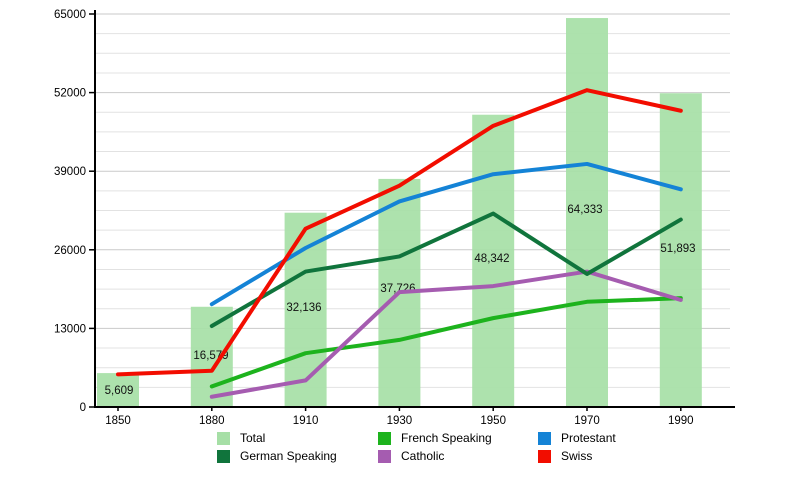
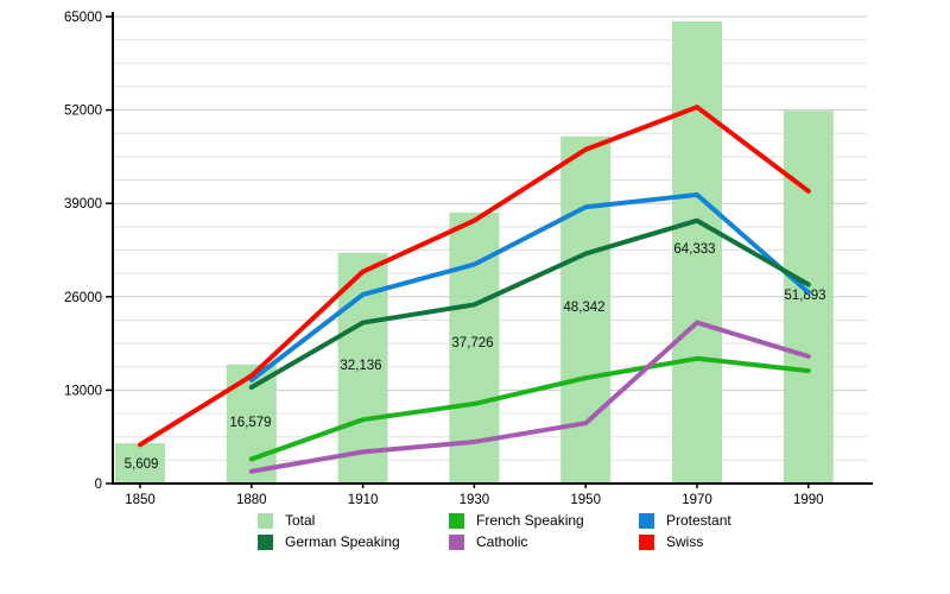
Protestant/1880: 17000 -> 14000
Swiss/1880: 6000 -> 15000
Protestant/1930: 34000 -> 30000
Catholic/1930: 19000 -> 6000
Catholic/1950: 20000 -> 8000
German Speaking/1970: 22000 -> 37000
French Speaking/1990: 18000 -> 16000
Protestant/1990: 36000 -> 27000
German Speaking/1990: 31000 -> 28000
Swiss/1990: 49000 -> 41000
